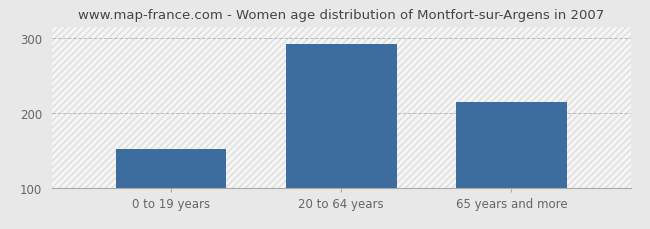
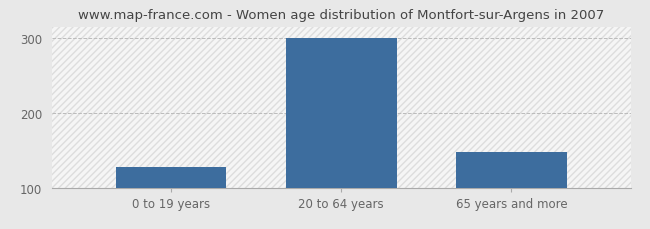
0 to 19 years: 152 -> 127
20 to 64 years: 292 -> 300
65 years and more: 214 -> 148
